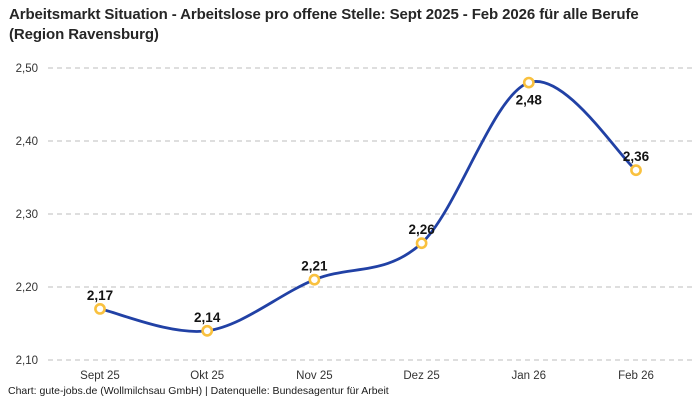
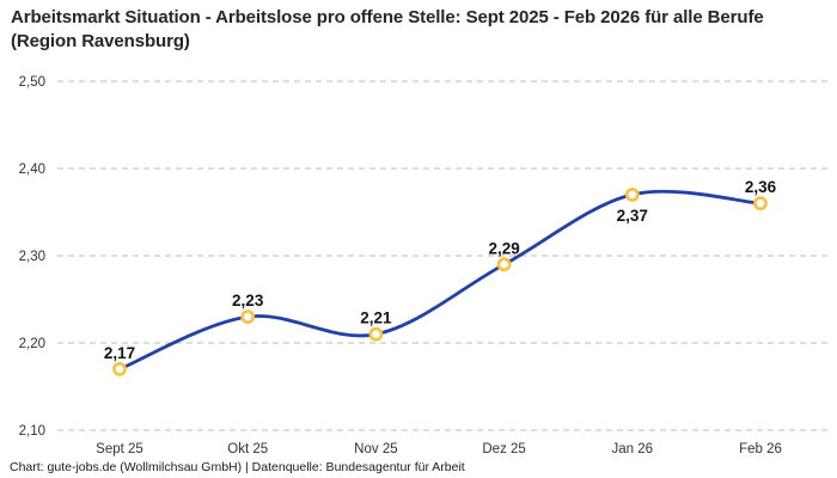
Okt 25: 2,14 -> 2,23
Dez 25: 2,26 -> 2,29
Jan 26: 2,48 -> 2,37
